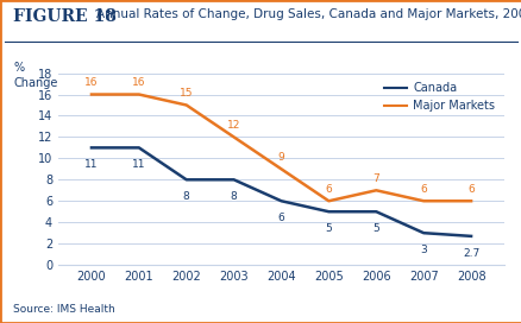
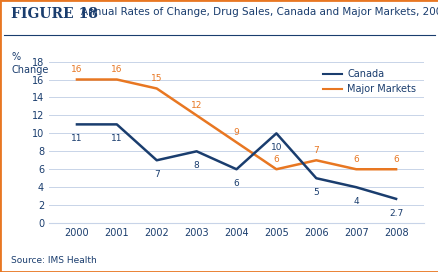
Canada/2002: 8 -> 7
Canada/2005: 5 -> 10
Canada/2007: 3 -> 4
